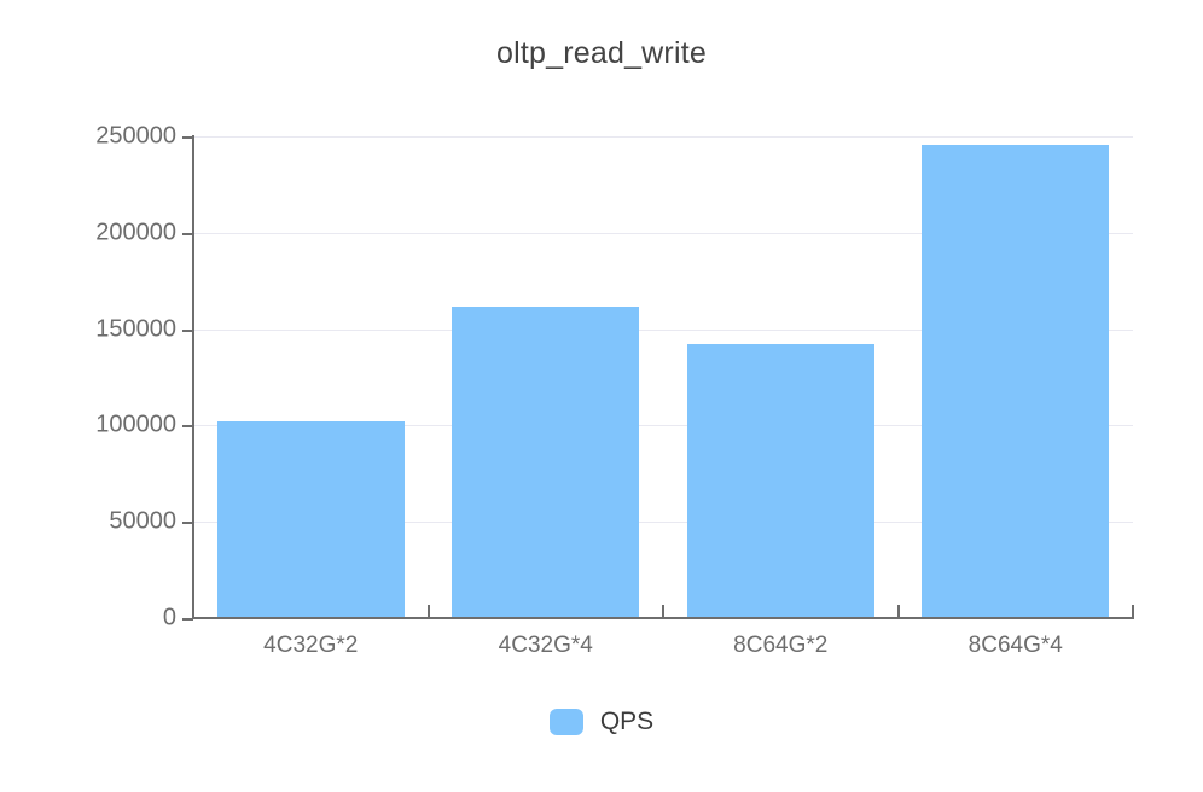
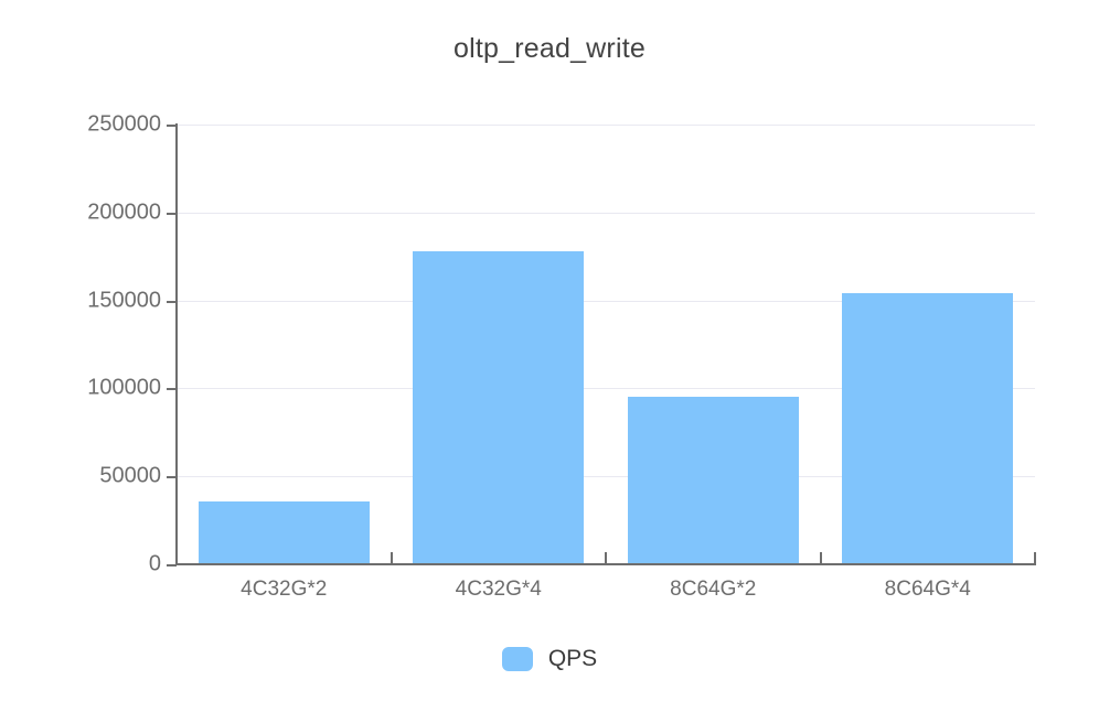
4C32G*2: 102000 -> 36000
4C32G*4: 162000 -> 178000
8C64G*2: 142000 -> 95000
8C64G*4: 246000 -> 154000
